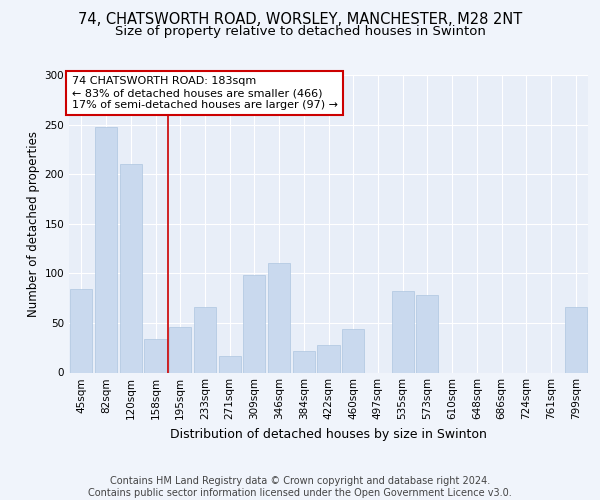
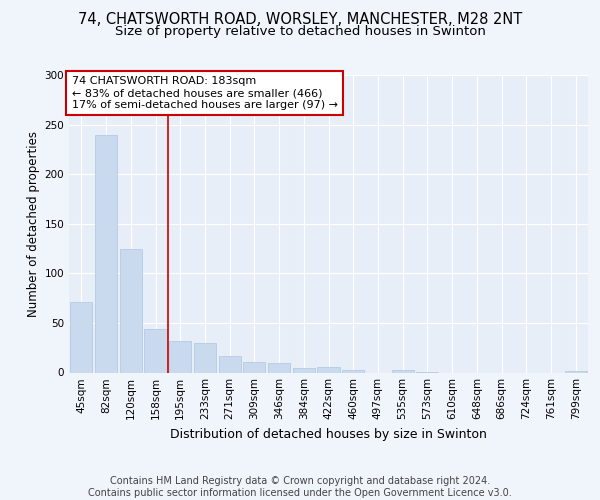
45sqm: 84 -> 71
82sqm: 248 -> 239
120sqm: 210 -> 125
158sqm: 34 -> 44
195sqm: 46 -> 32
233sqm: 66 -> 30
309sqm: 98 -> 11
346sqm: 110 -> 10
384sqm: 22 -> 5
422sqm: 28 -> 6
460sqm: 44 -> 3
535sqm: 82 -> 3
573sqm: 78 -> 1
799sqm: 66 -> 2
